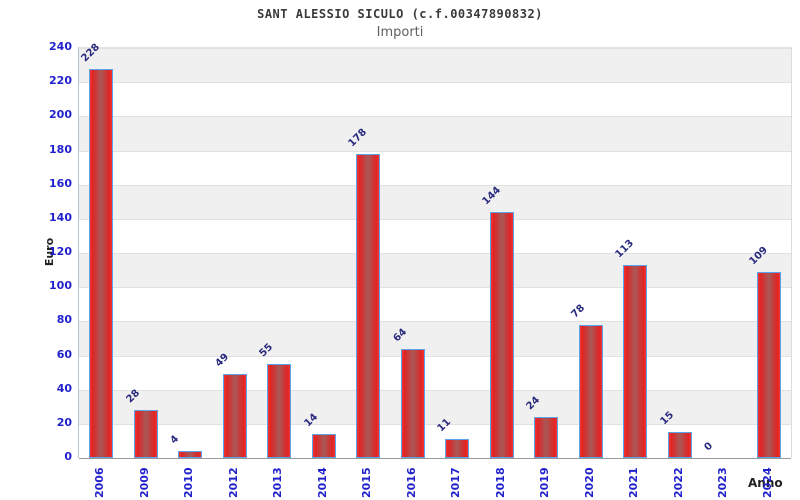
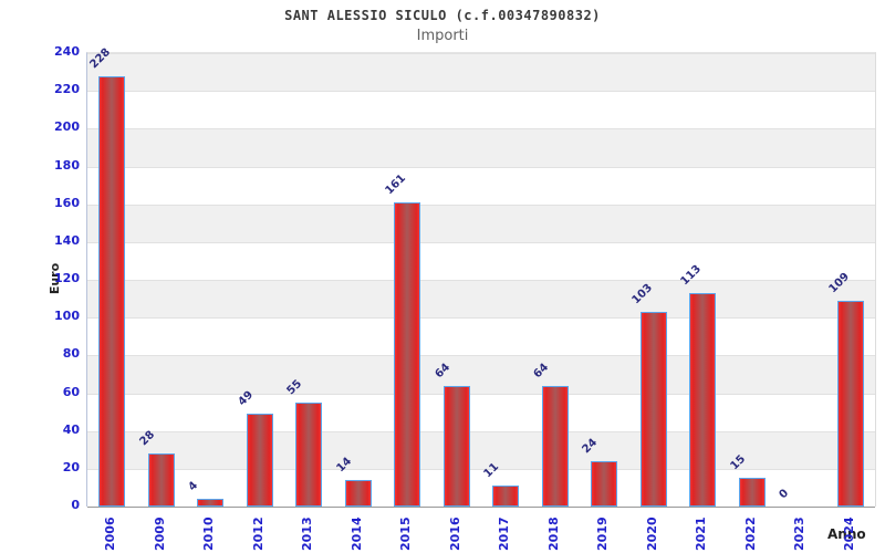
2015: 178 -> 161
2018: 144 -> 64
2020: 78 -> 103
